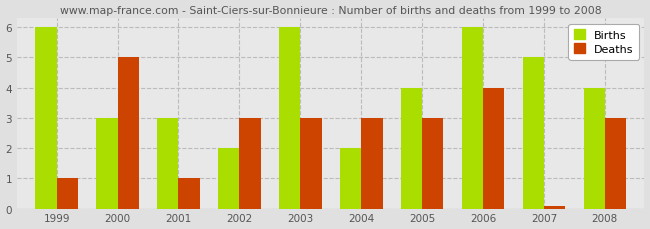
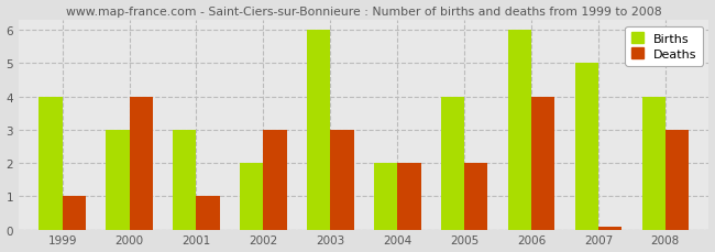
Births/1999: 6 -> 4
Deaths/2000: 5.00 -> 4.00
Deaths/2004: 3.00 -> 2.00
Deaths/2005: 3.00 -> 2.00
